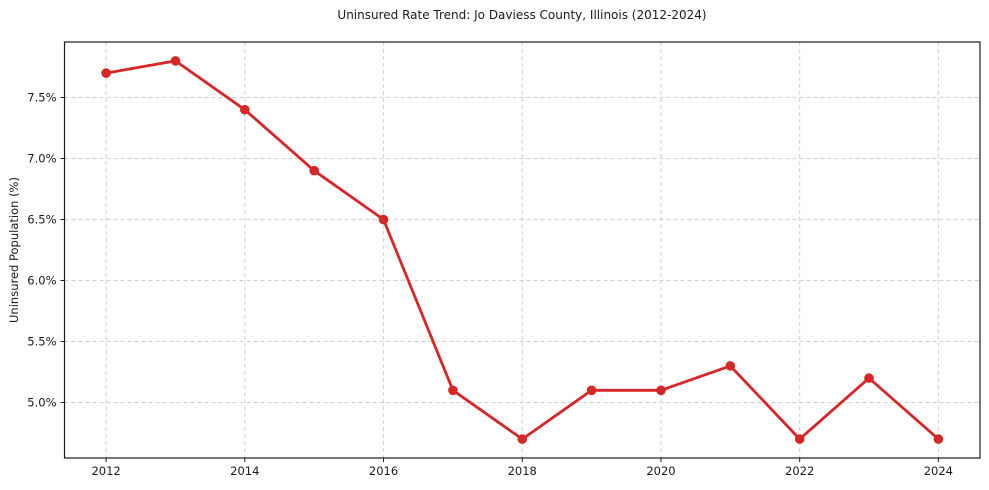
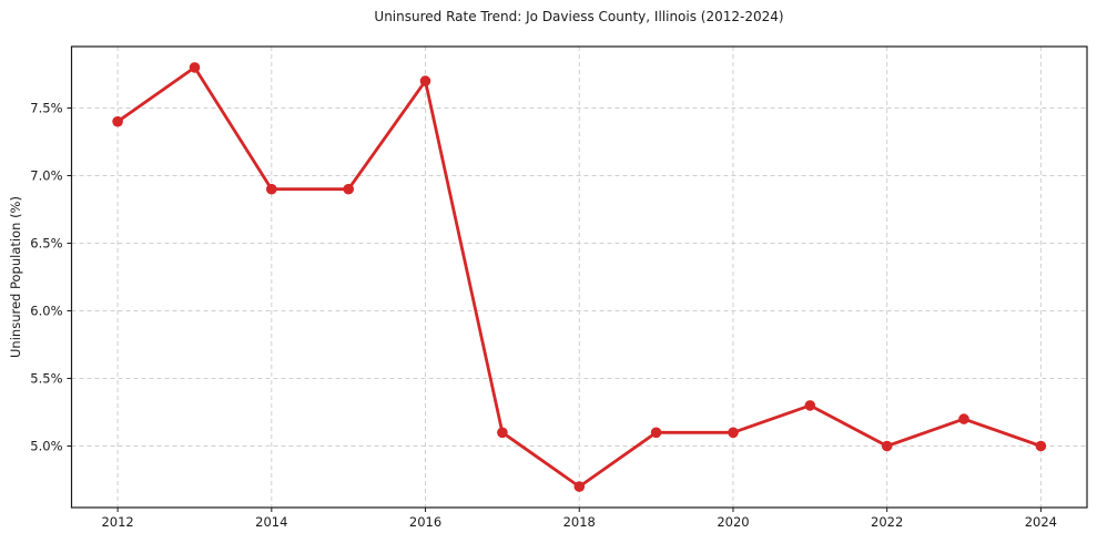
2012: 7.7% -> 7.4%
2014: 7.4% -> 6.9%
2016: 6.5% -> 7.7%
2022: 4.7% -> 5.0%
2024: 4.7% -> 5.0%
